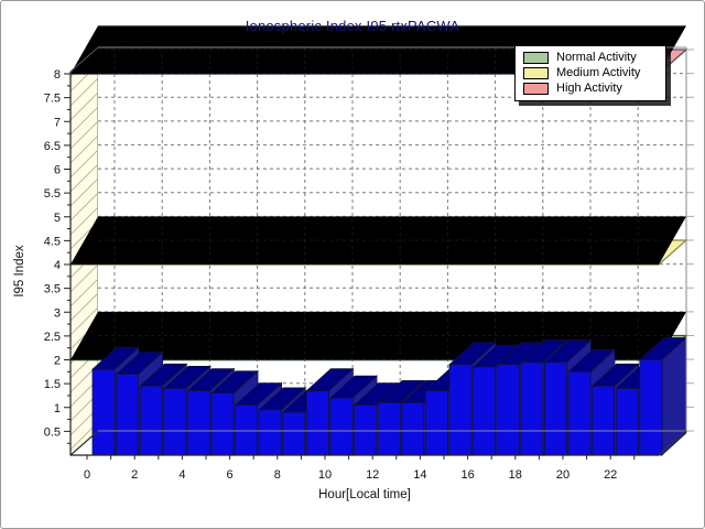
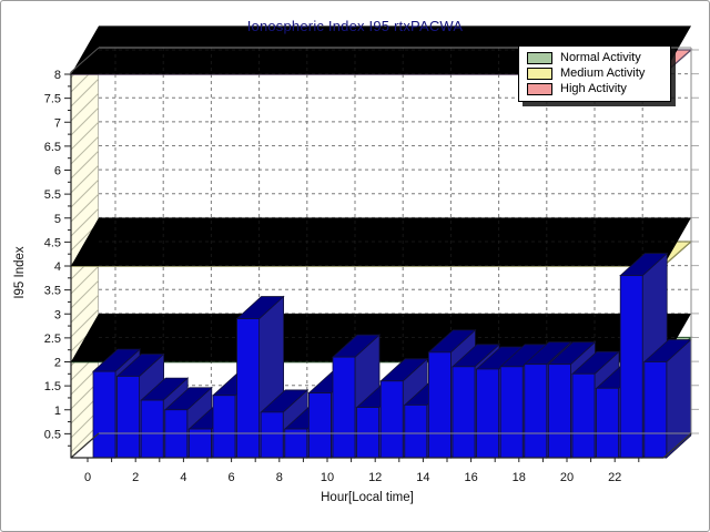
2: 1.4 -> 1.2
3: 1.4 -> 1.0
4: 1.4 -> 0.6
6: 1.1 -> 2.9
8: 0.9 -> 0.6
10: 1.2 -> 2.1
12: 1.1 -> 1.6
14: 1.4 -> 2.2
22: 1.4 -> 3.8
